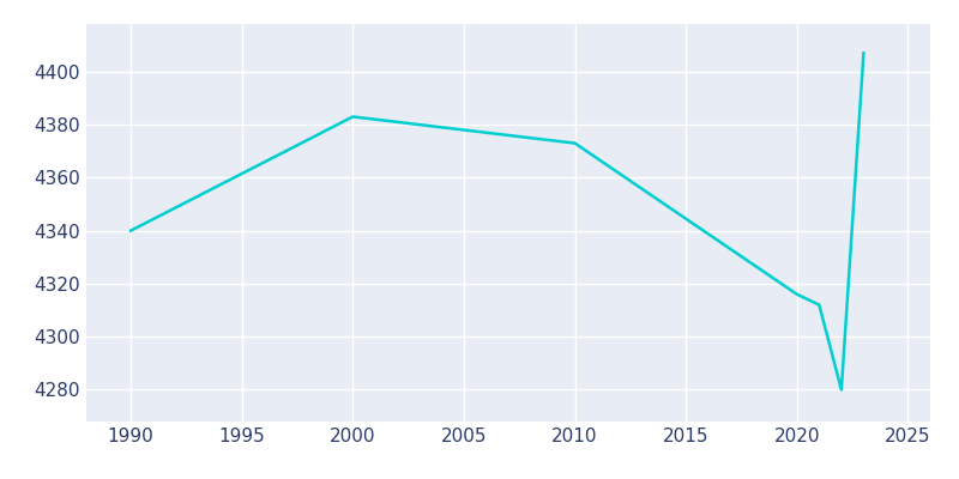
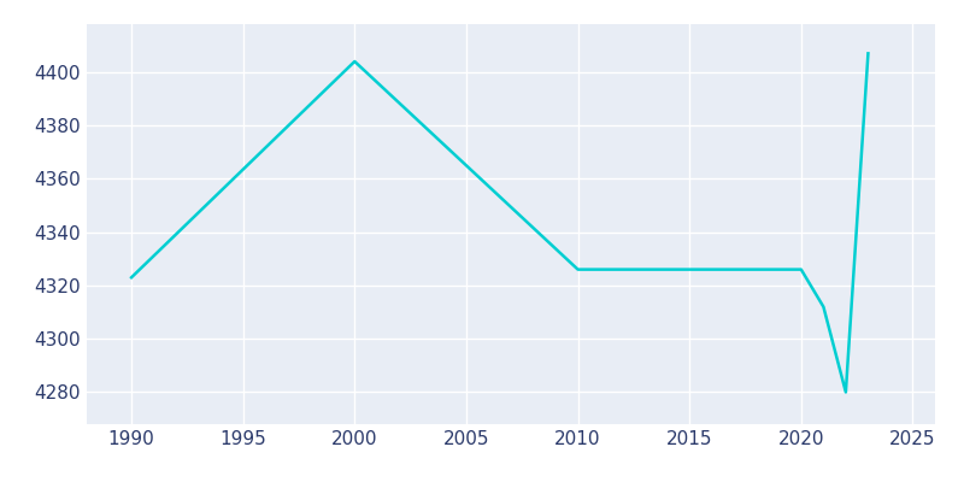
1990: 4340 -> 4323
2000: 4383 -> 4404
2010: 4373 -> 4326
2020: 4316 -> 4326
